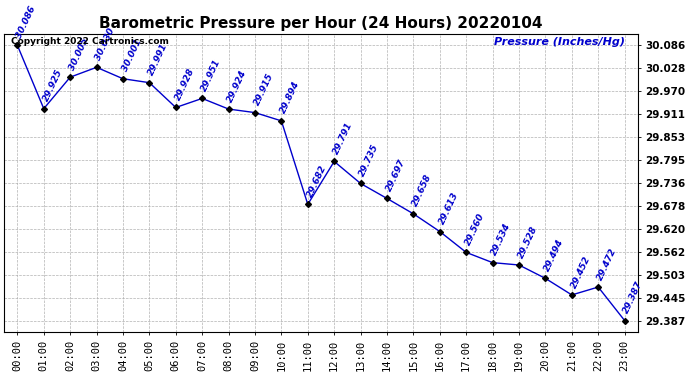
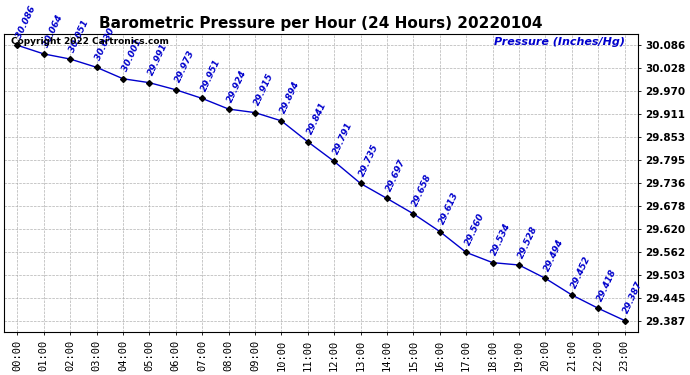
01:00: 29.925 -> 30.064
02:00: 30.005 -> 30.051
06:00: 29.928 -> 29.973
11:00: 29.682 -> 29.841
22:00: 29.472 -> 29.418
